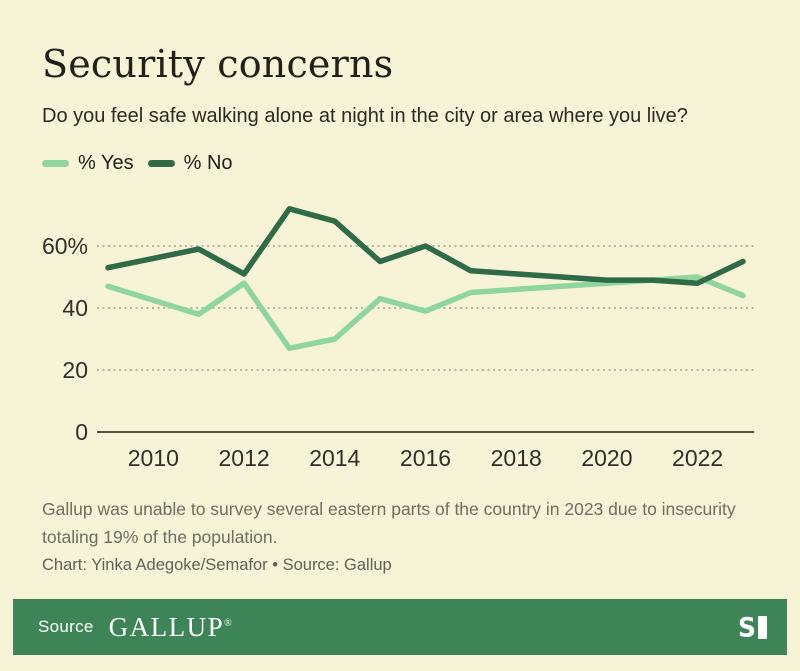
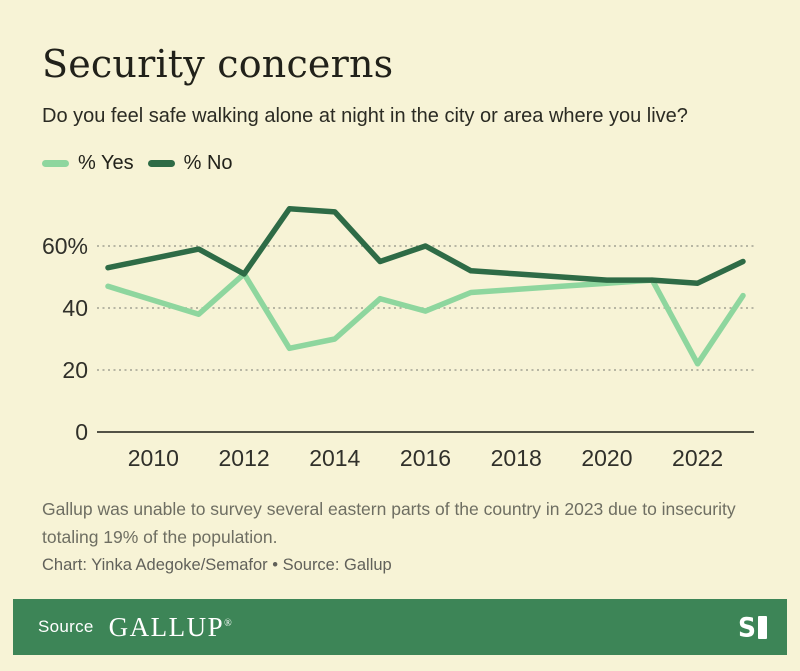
% Yes/2012: 48% -> 51%
% No/2014: 68% -> 71%
% Yes/2022: 50% -> 22%
